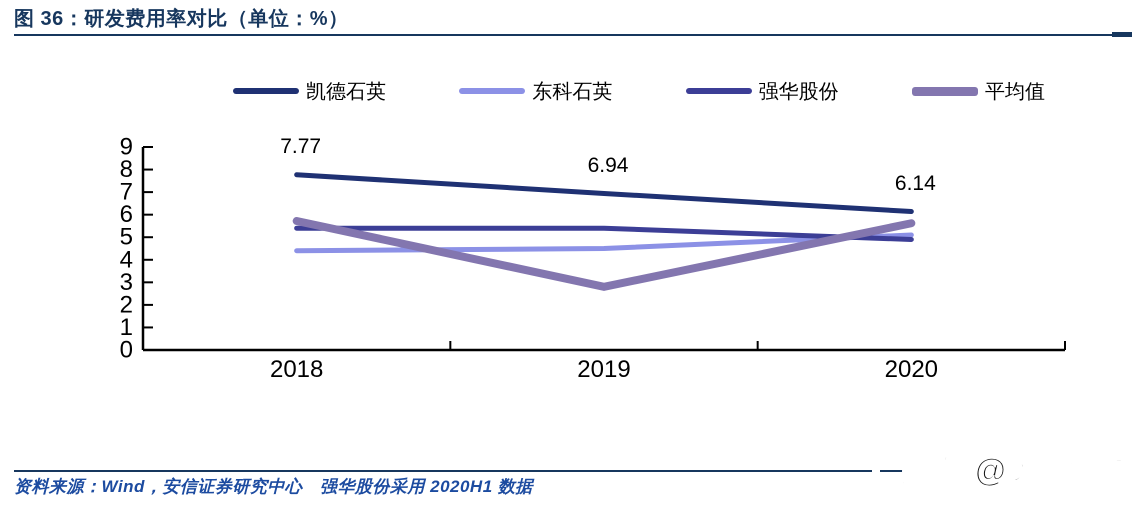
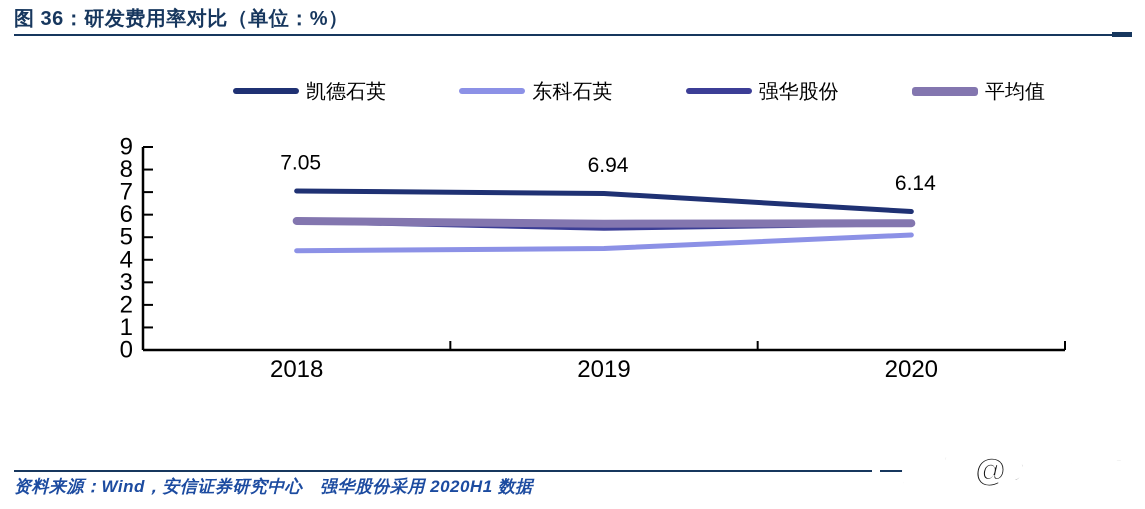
凯德石英/2018: 7.77 -> 7.05
强华股份/2018: 5.4 -> 5.7
平均值/2019: 2.8 -> 5.6
强华股份/2020: 4.9 -> 5.6
